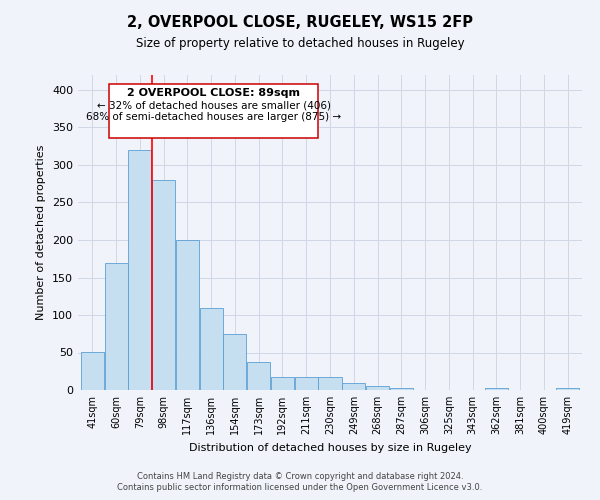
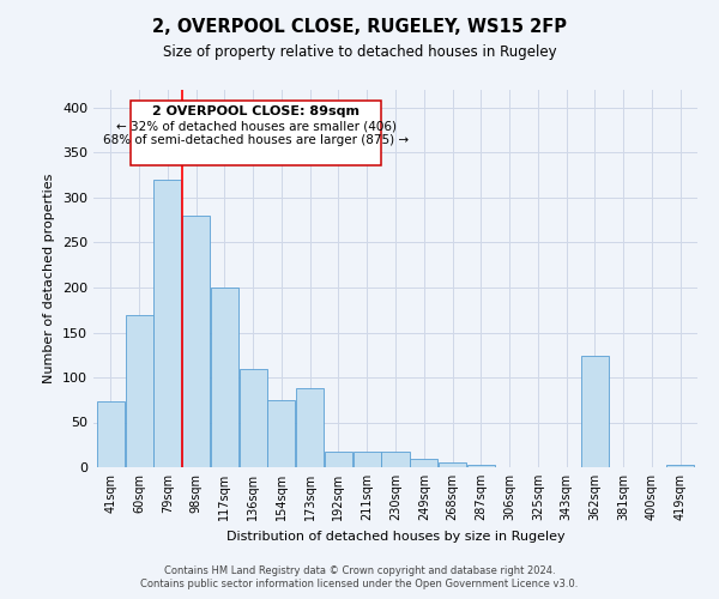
41sqm: 51 -> 74
173sqm: 38 -> 88
362sqm: 3 -> 124
